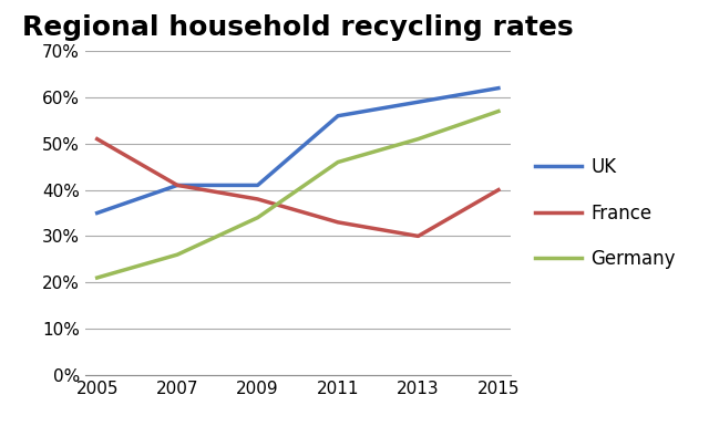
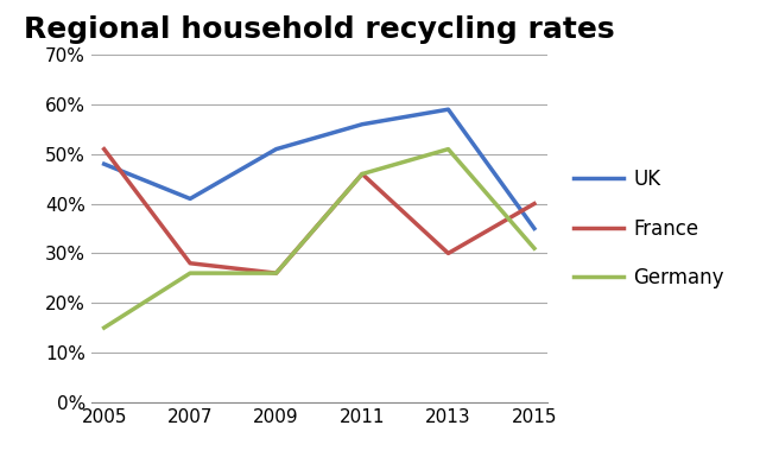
UK/2005: 35% -> 48%
Germany/2005: 21% -> 15%
France/2007: 41% -> 28%
UK/2009: 41% -> 51%
France/2009: 38% -> 26%
Germany/2009: 34% -> 26%
France/2011: 33% -> 46%
UK/2015: 62% -> 35%
Germany/2015: 57% -> 31%
